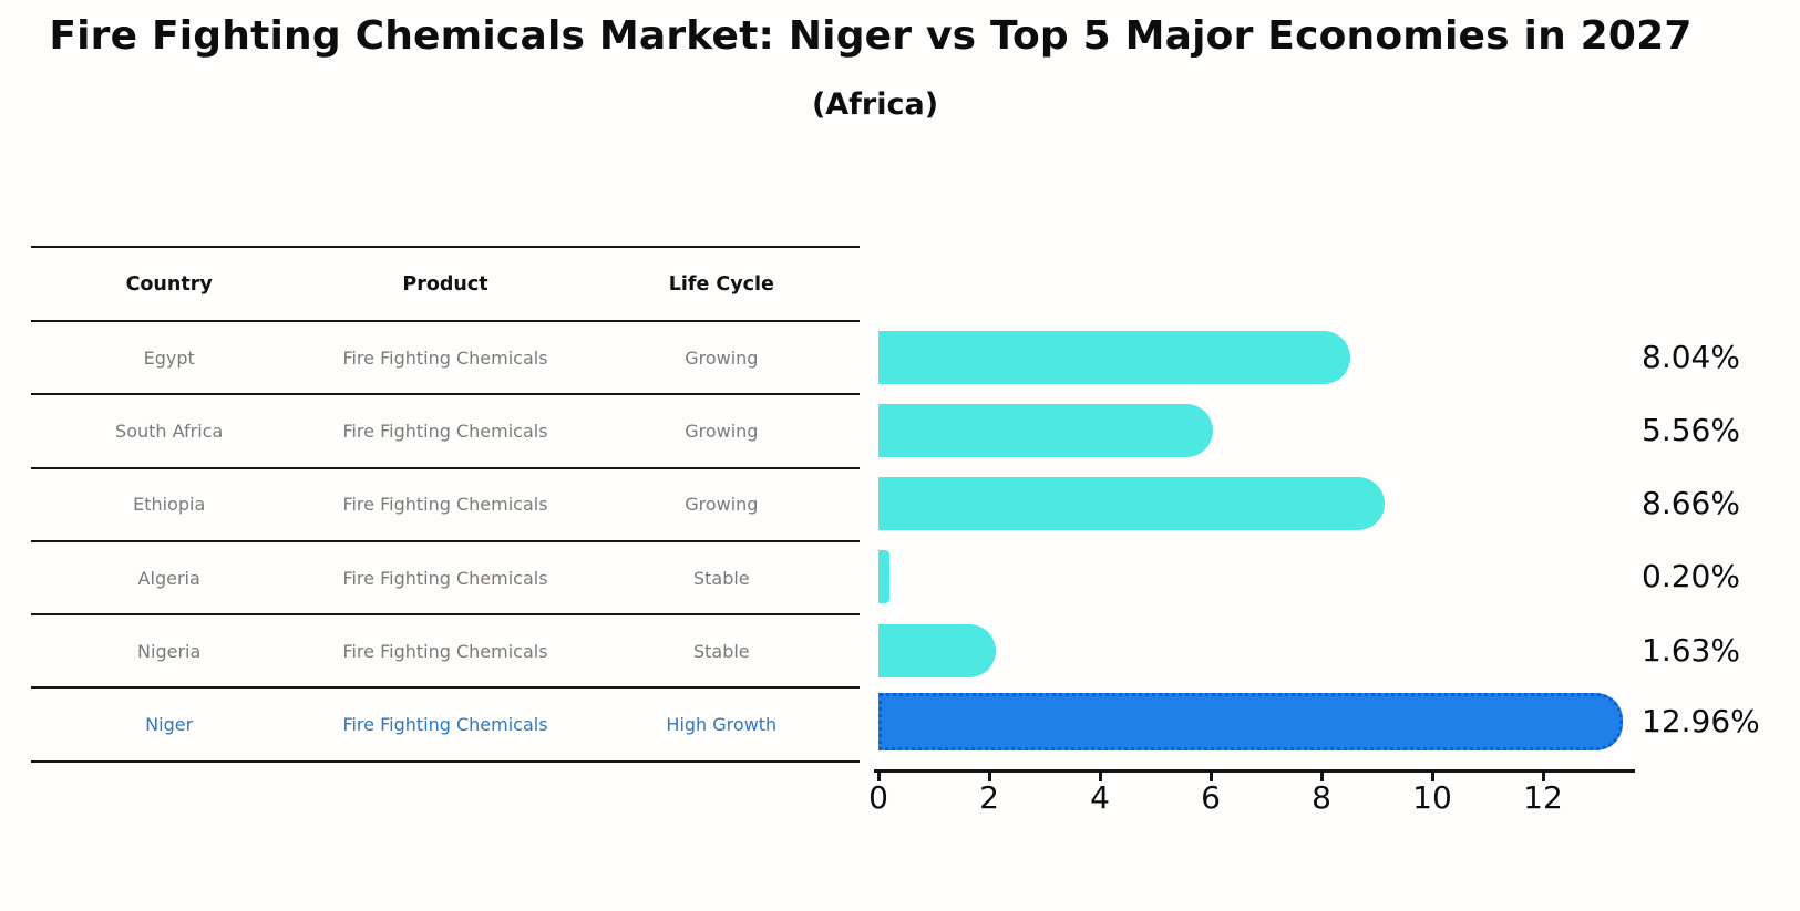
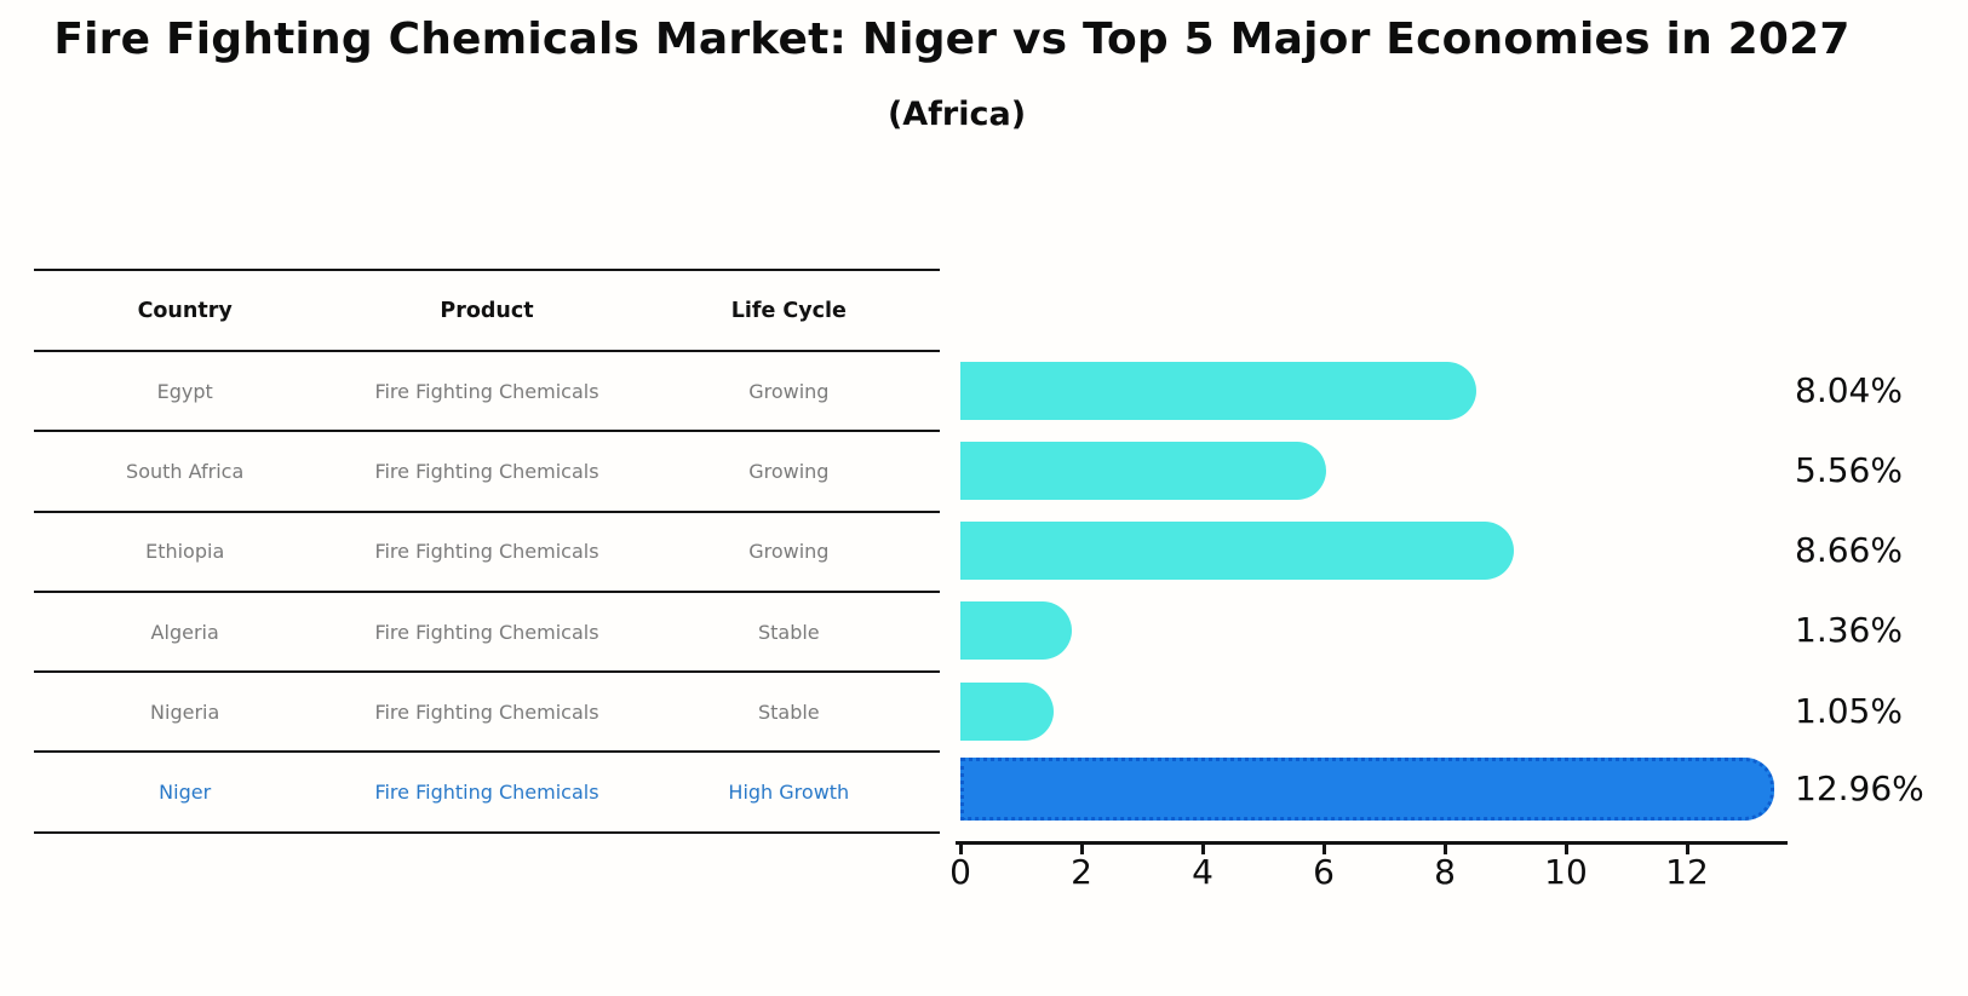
Algeria: 0.20% -> 1.36%
Nigeria: 1.63% -> 1.05%
